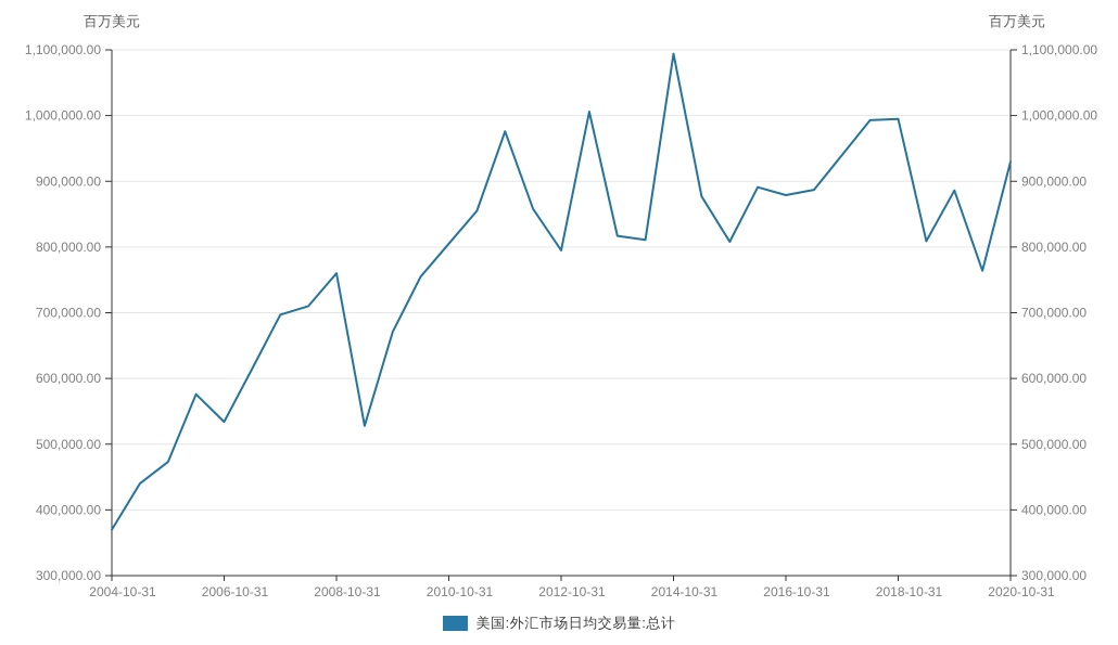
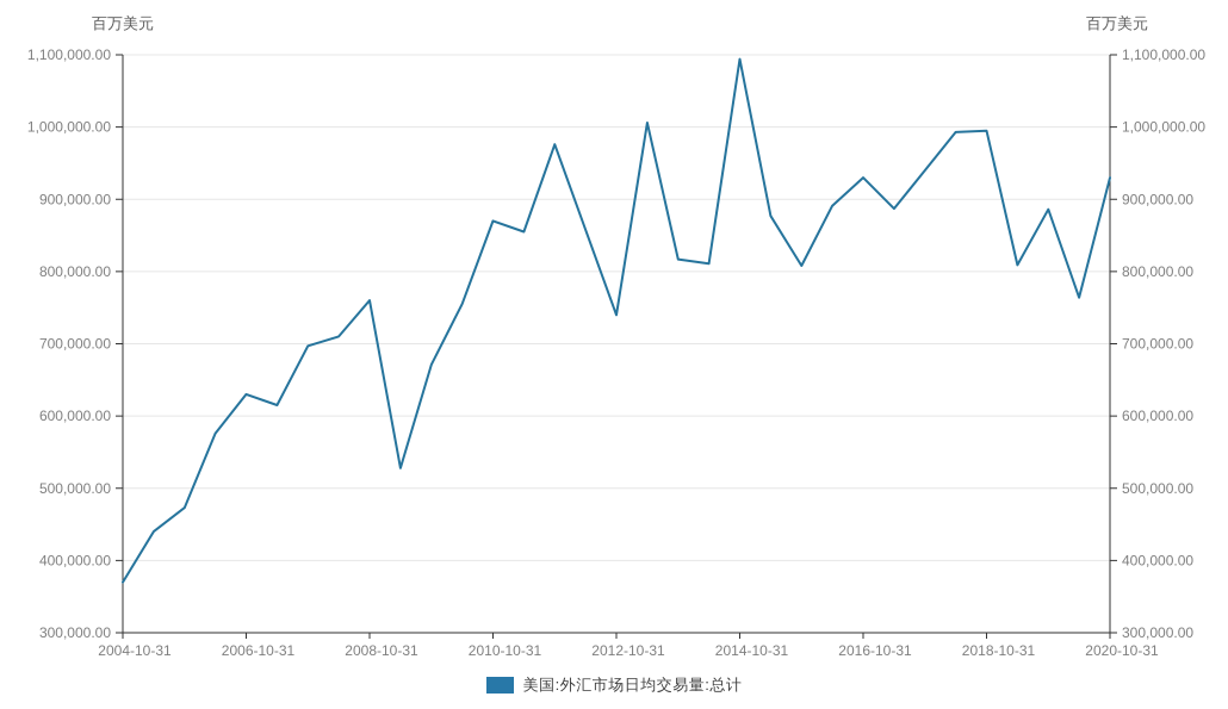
2006-10-31: 530000 -> 630000
2010-10-31: 800000 -> 870000
2012-10-31: 800000 -> 740000
2016-10-31: 880000 -> 930000
